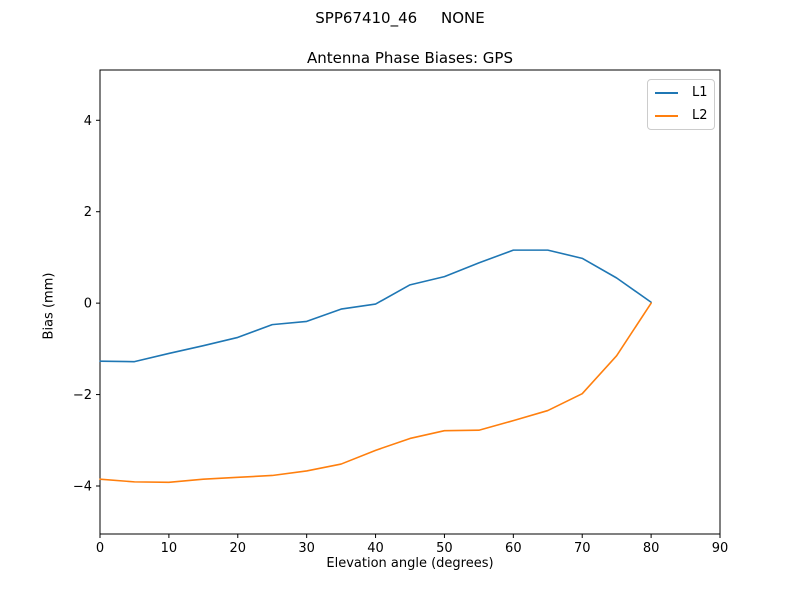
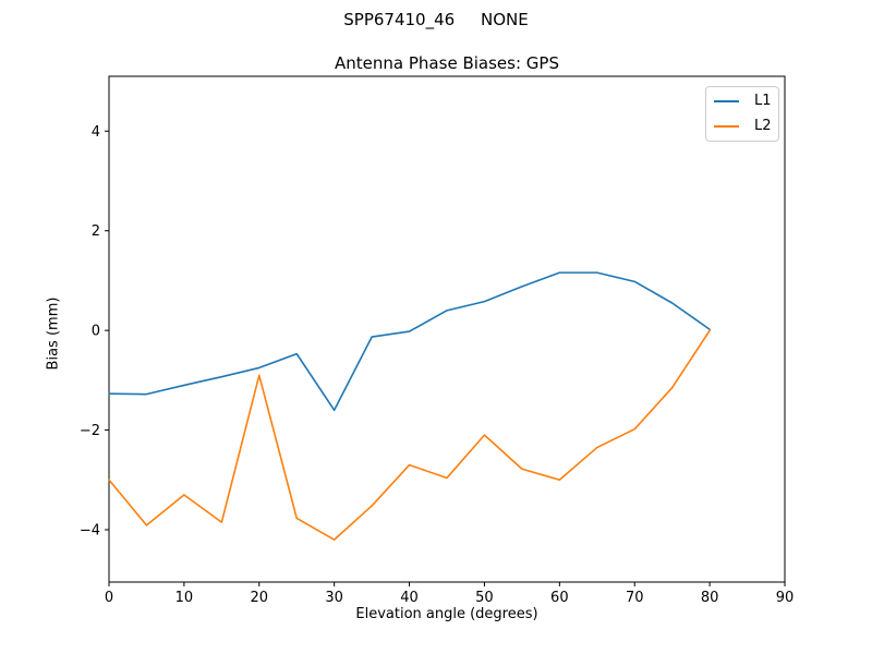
L2/0: -3.9 -> -3.0
L2/10: -3.9 -> -3.3
L2/20: -3.8 -> -0.9
L1/30: -0.4 -> -1.6
L2/30: -3.7 -> -4.2
L2/40: -3.2 -> -2.7
L2/50: -2.8 -> -2.1
L2/60: -2.6 -> -3.0
